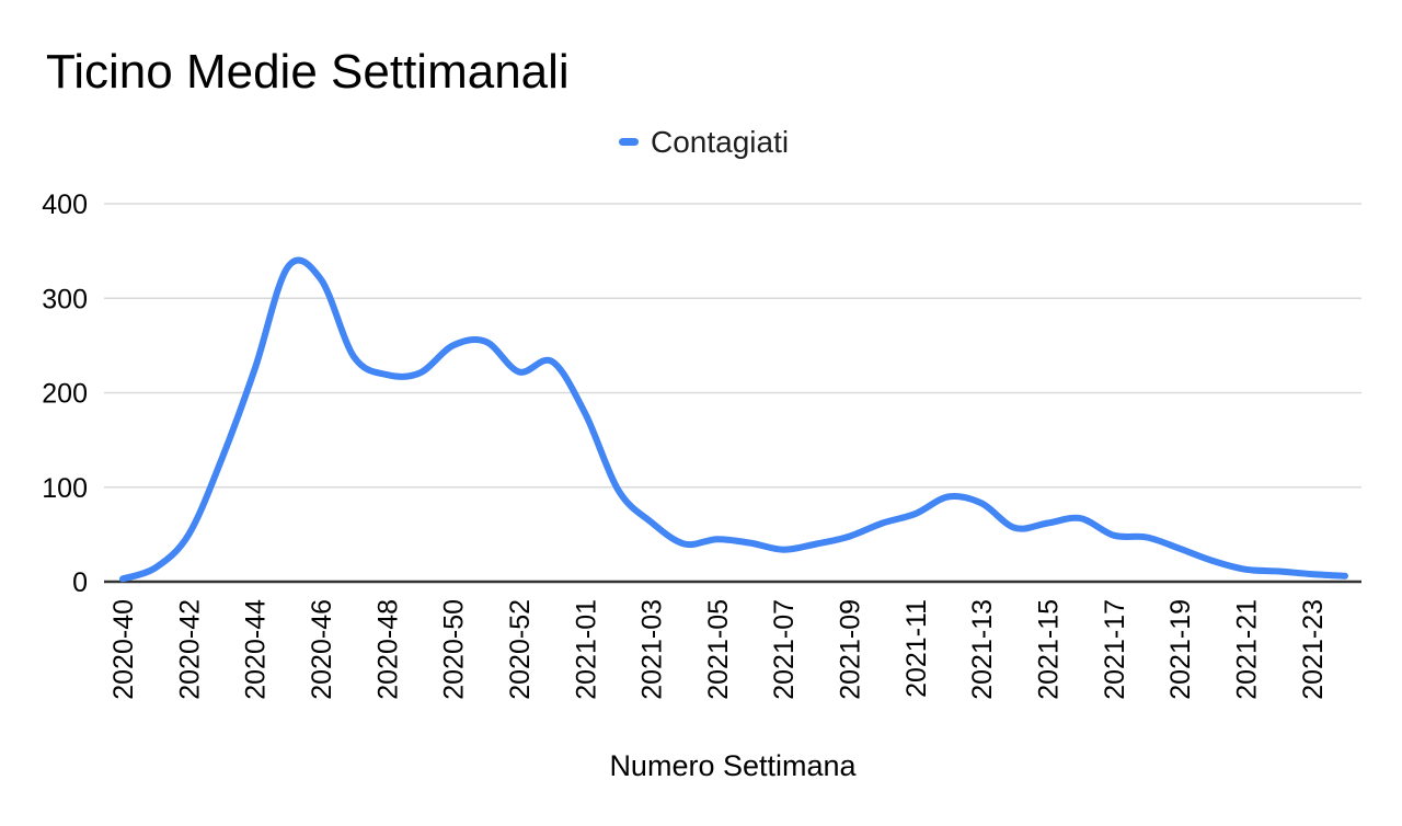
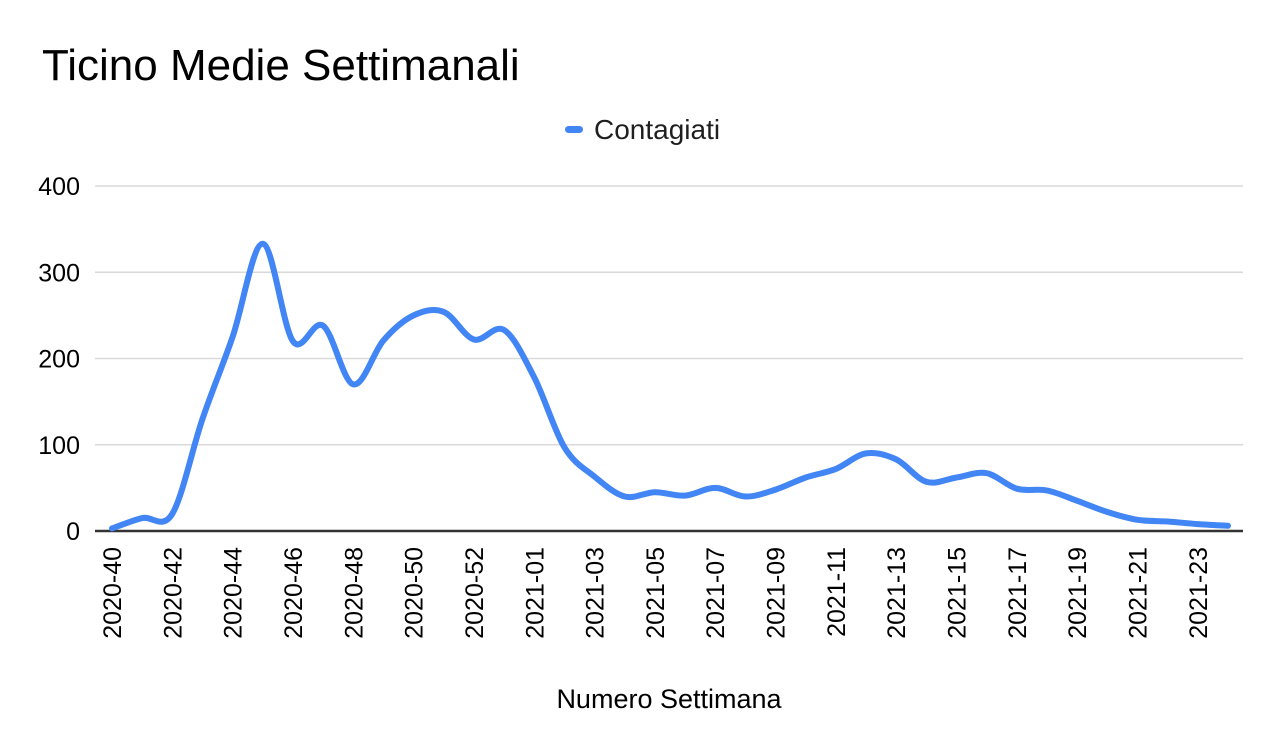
2020-42: 50 -> 20
2020-46: 320 -> 220
2020-48: 220 -> 170
2021-07: 30 -> 50
